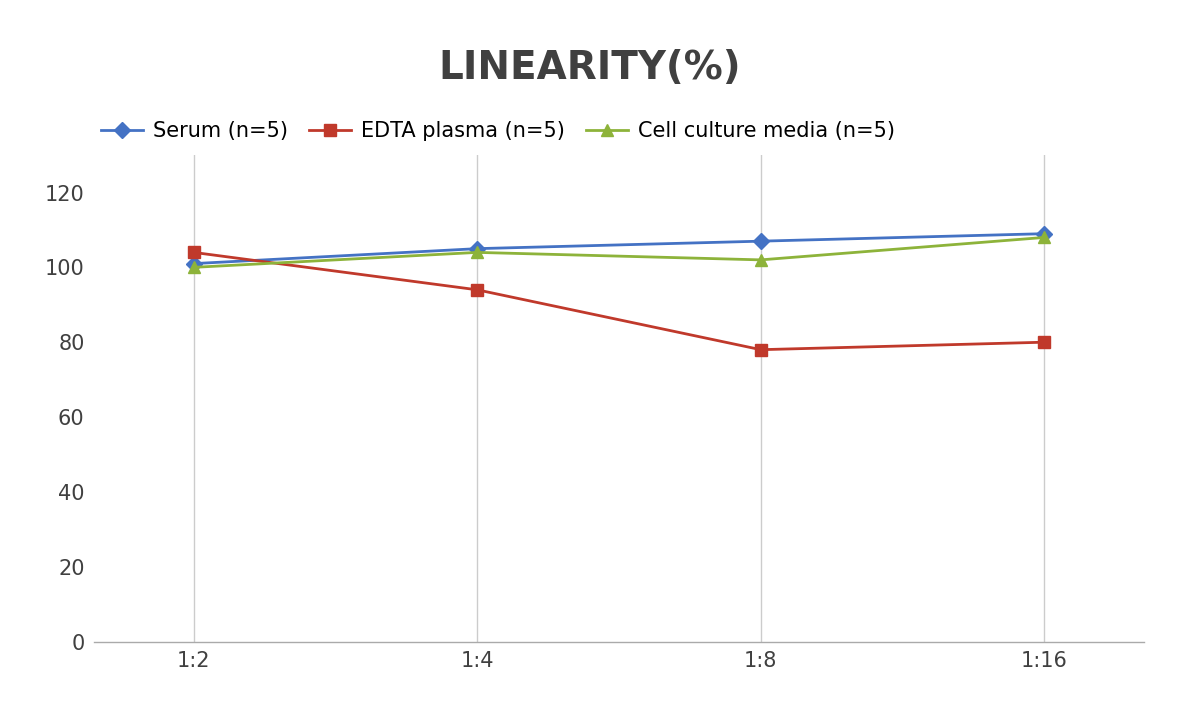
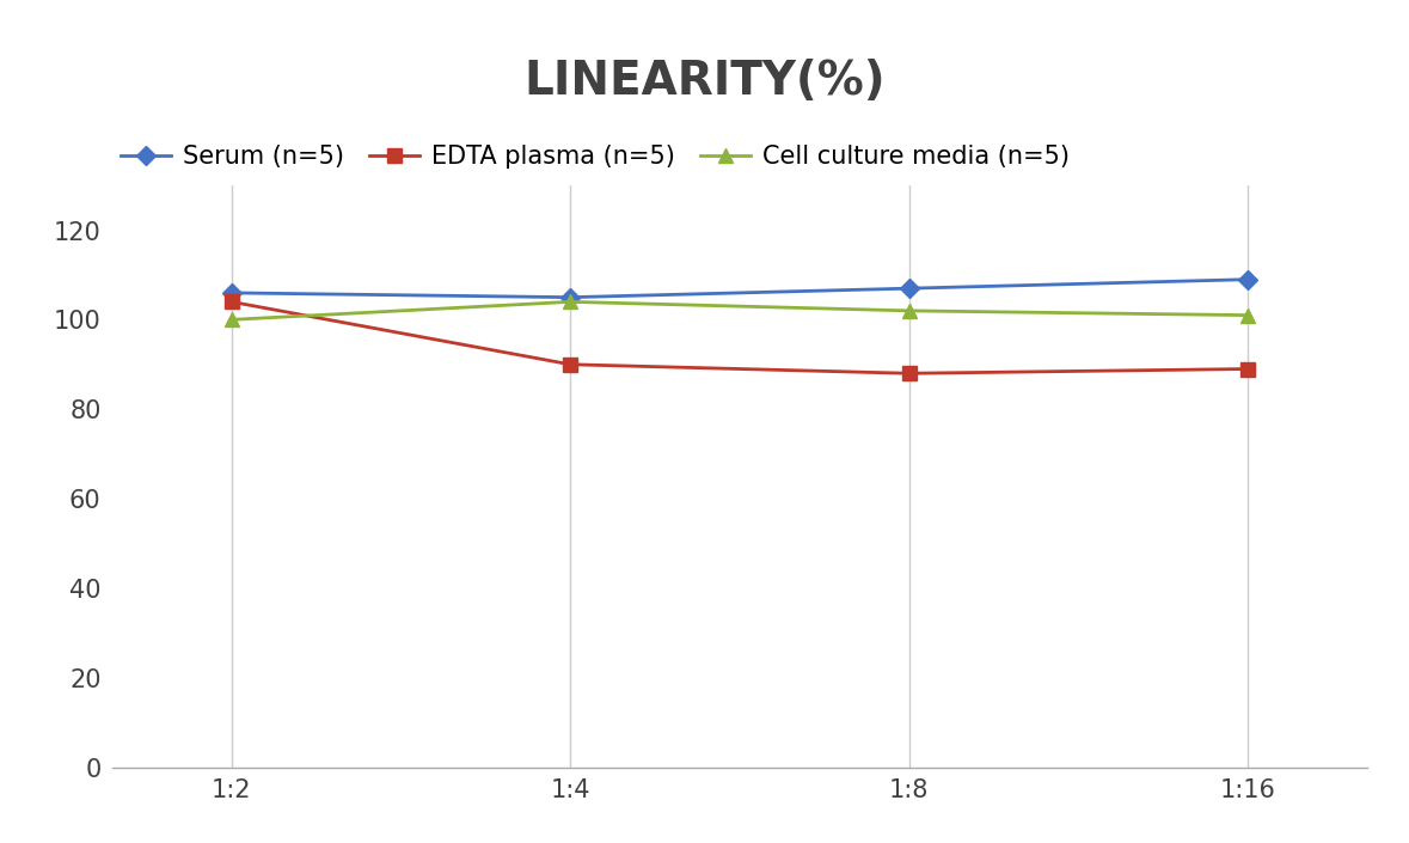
Serum (n=5)/1:2: 101 -> 106
EDTA plasma (n=5)/1:4: 94 -> 90
EDTA plasma (n=5)/1:8: 78 -> 88
EDTA plasma (n=5)/1:16: 80 -> 89
Cell culture media (n=5)/1:16: 108 -> 101
